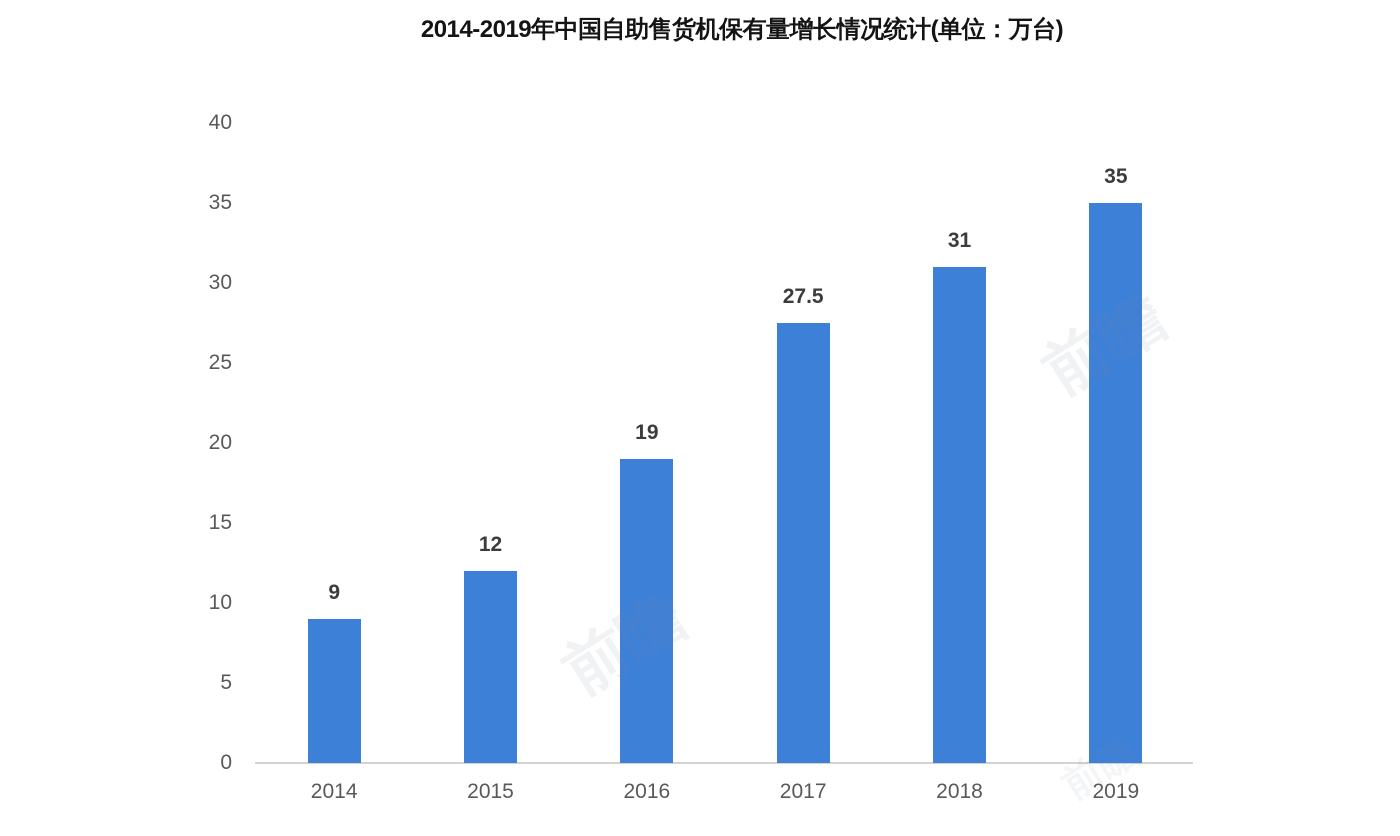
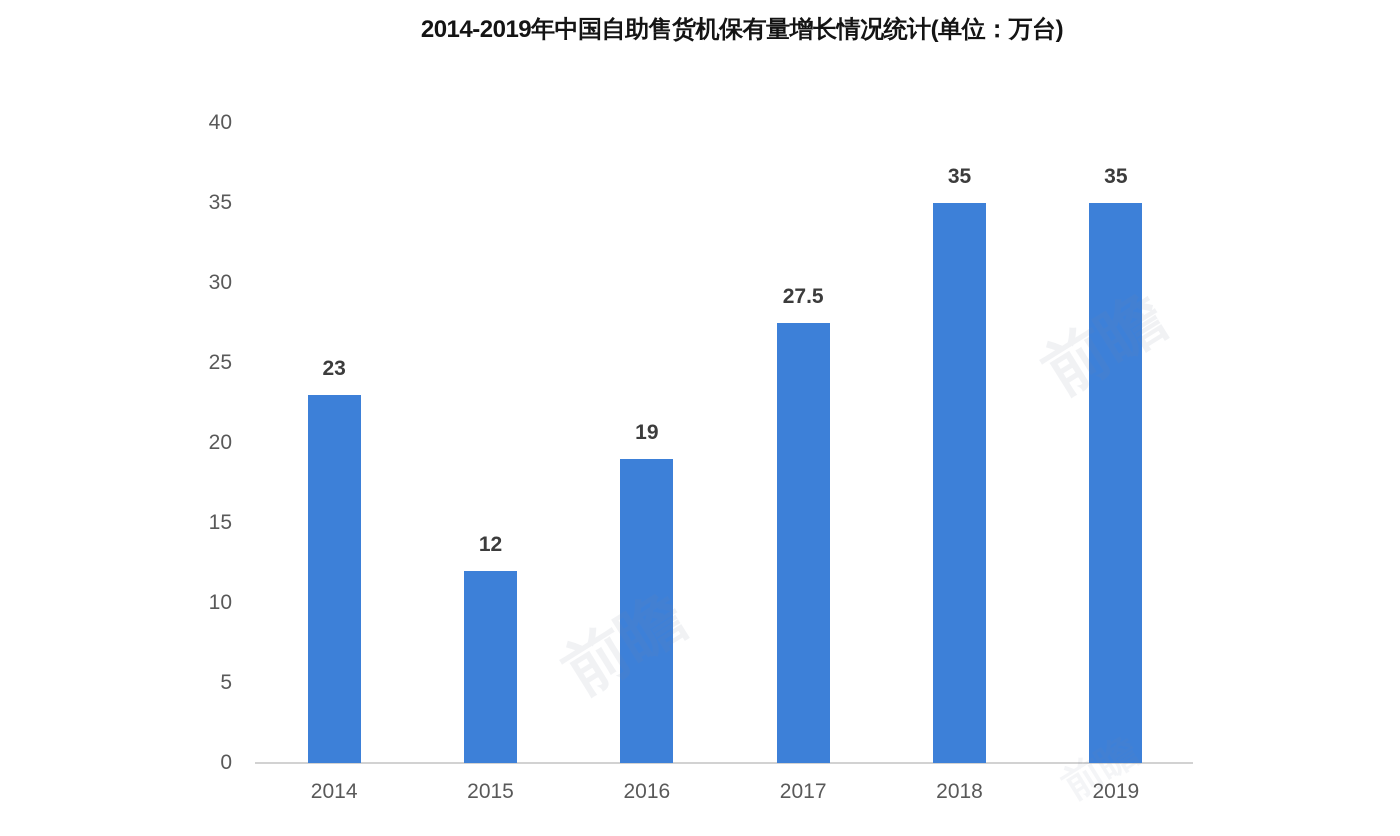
2014: 9 -> 23
2018: 31 -> 35
